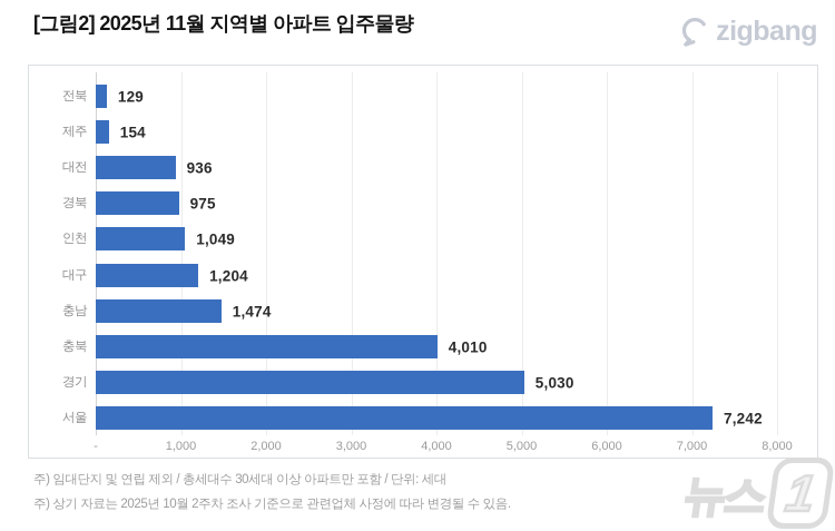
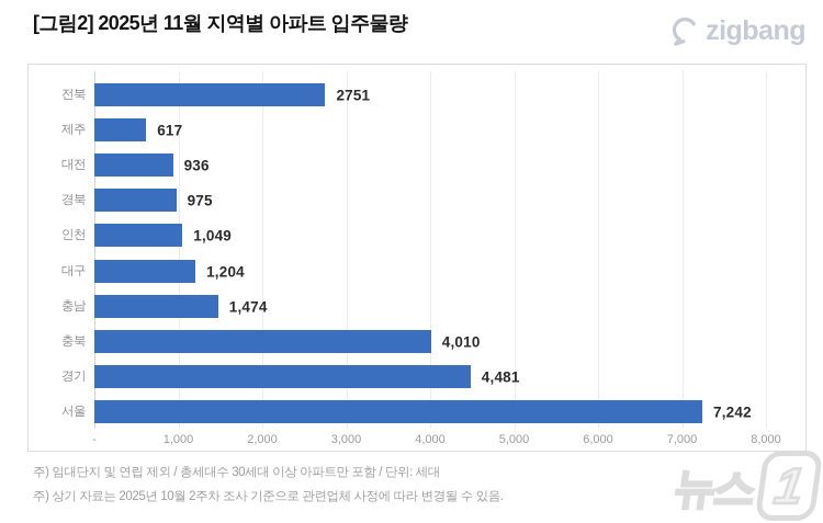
전북: 129 -> 2751
제주: 154 -> 617
경기: 5,030 -> 4,481
